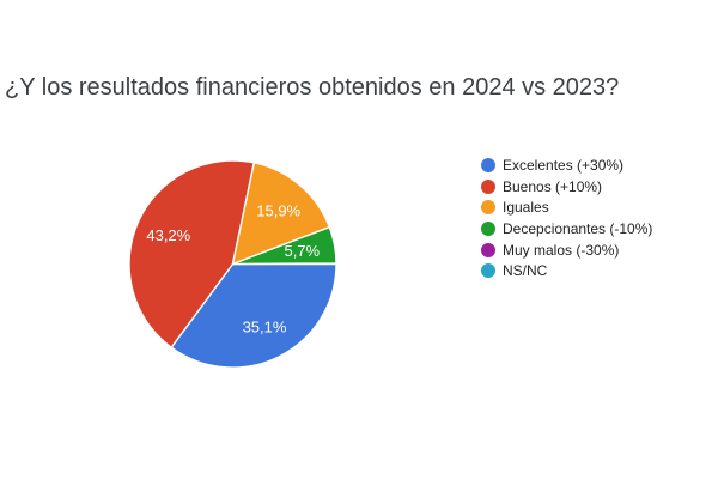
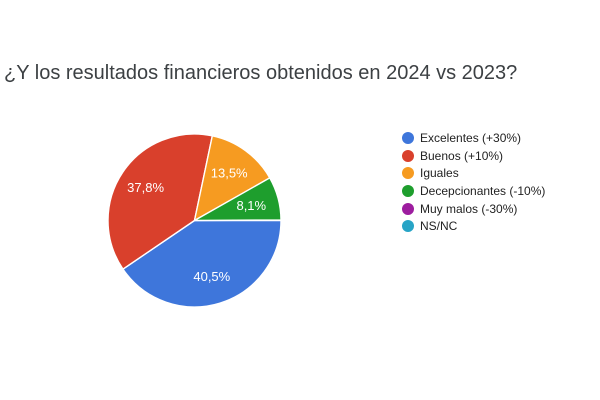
Excelentes (+30%): 35,1% -> 40,5%
Buenos (+10%): 43,2% -> 37,8%
Iguales: 15,9% -> 13,5%
Decepcionantes (-10%): 5,7% -> 8,1%
